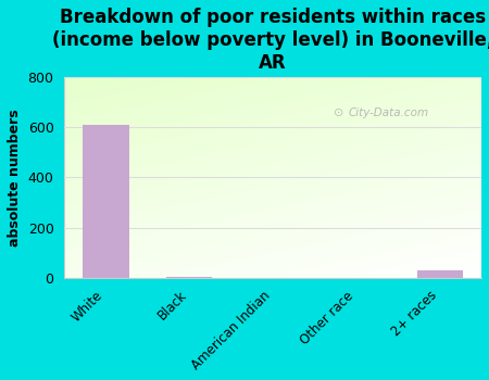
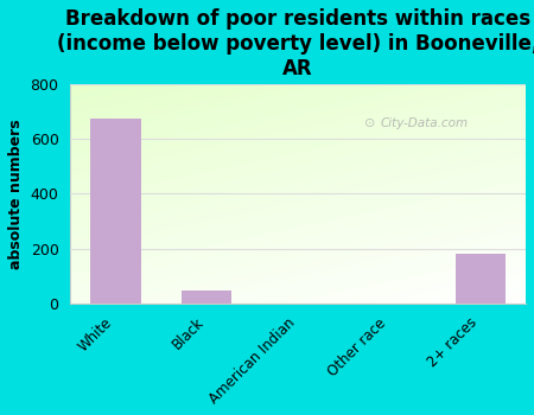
White: 610 -> 675
Black: 5 -> 45
2+ races: 30 -> 180
